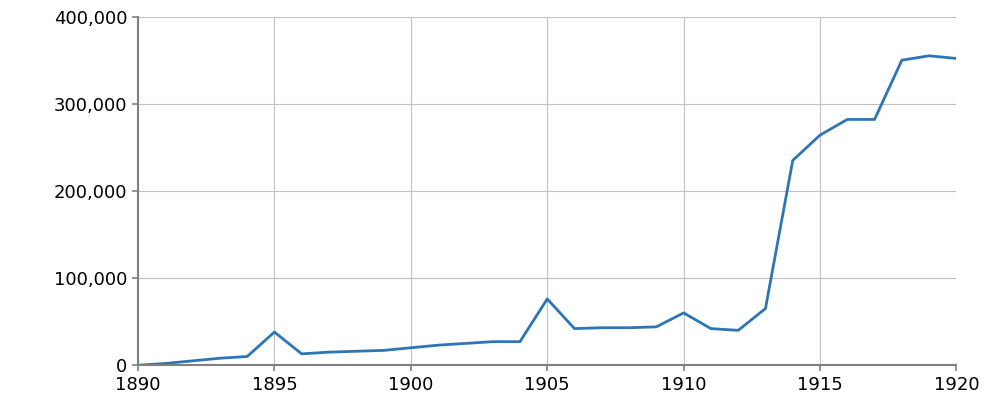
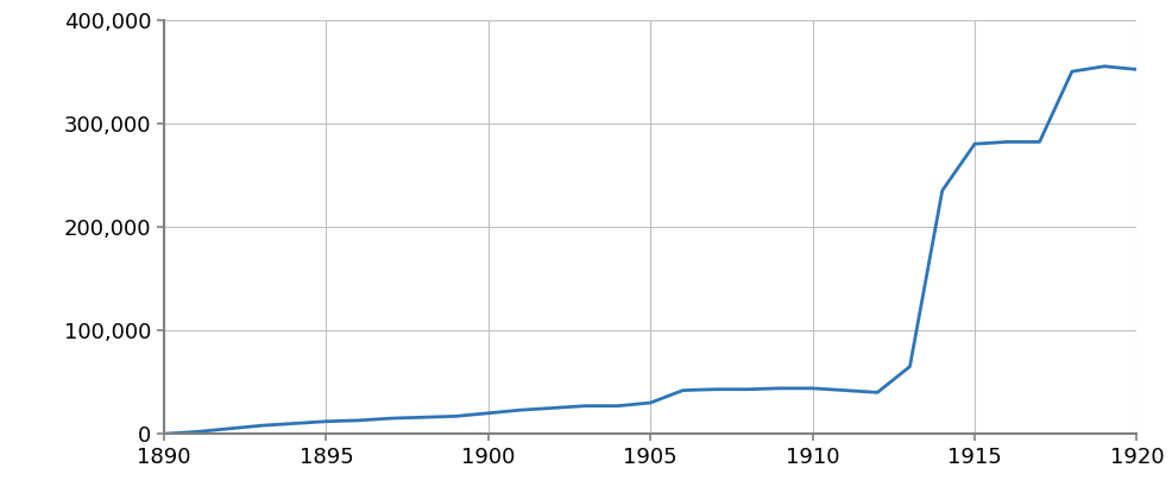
1895: 38,000 -> 12,000
1905: 76,000 -> 30,000
1910: 60,000 -> 44,000
1915: 264,000 -> 280,000
